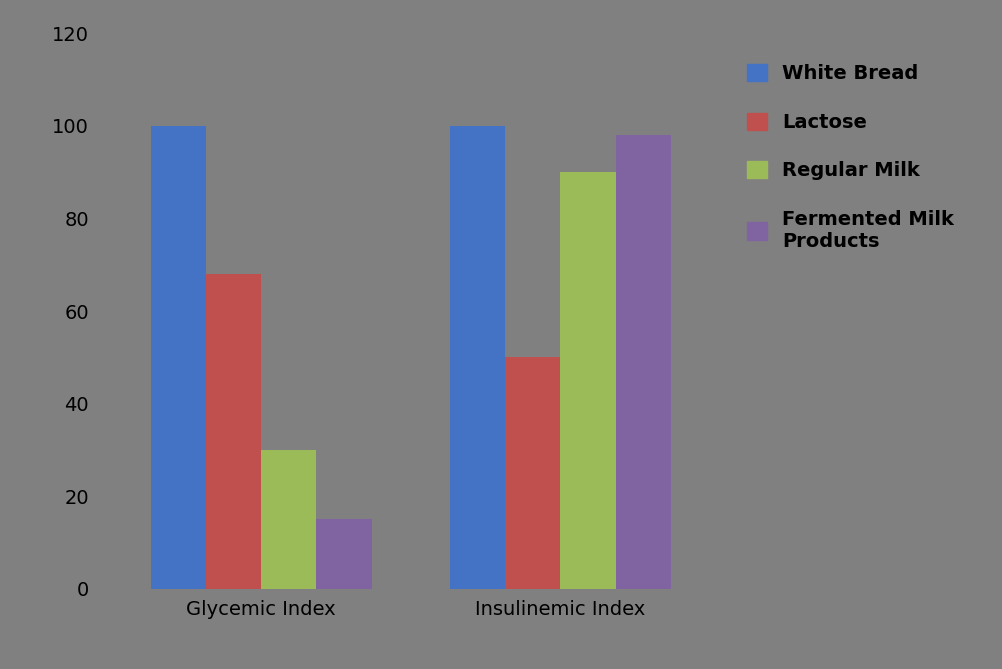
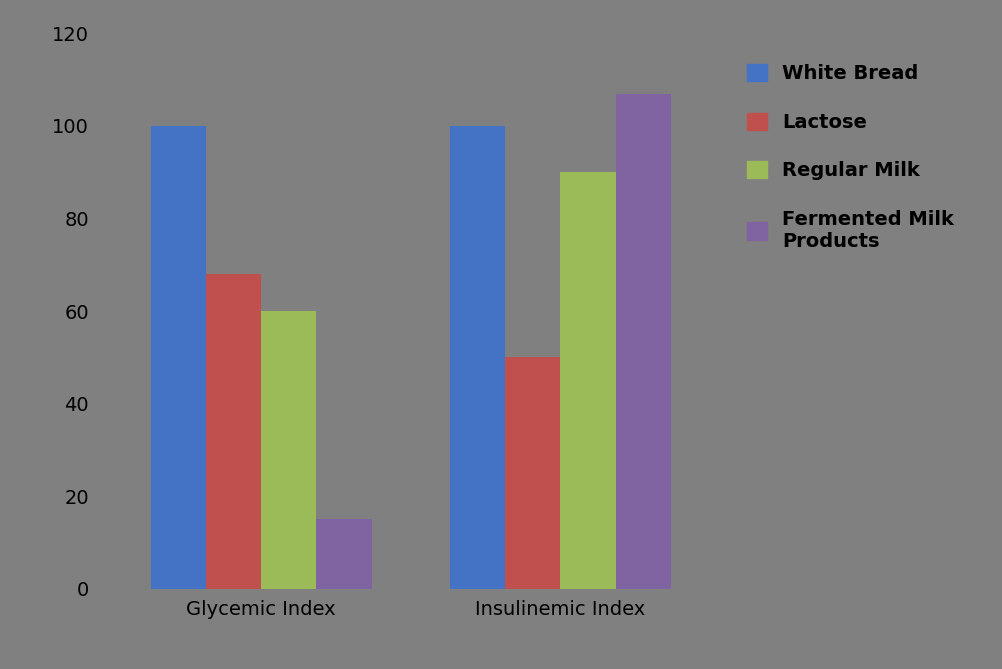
Regular Milk/Glycemic Index: 30 -> 60
Fermented Milk Products/Insulinemic Index: 98 -> 107
